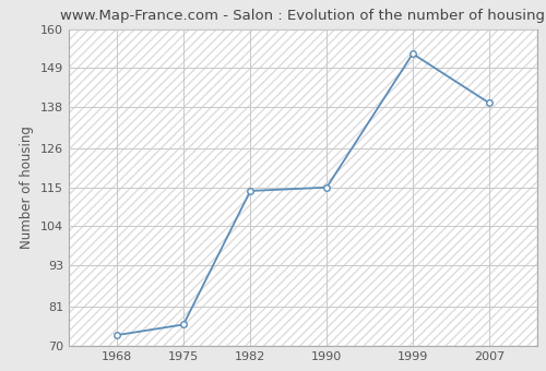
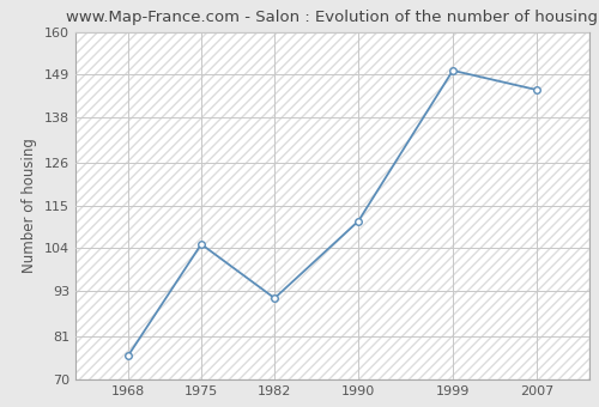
1968: 73 -> 76
1975: 76 -> 105
1982: 114 -> 91
1990: 115 -> 111
1999: 153 -> 150
2007: 139 -> 145
